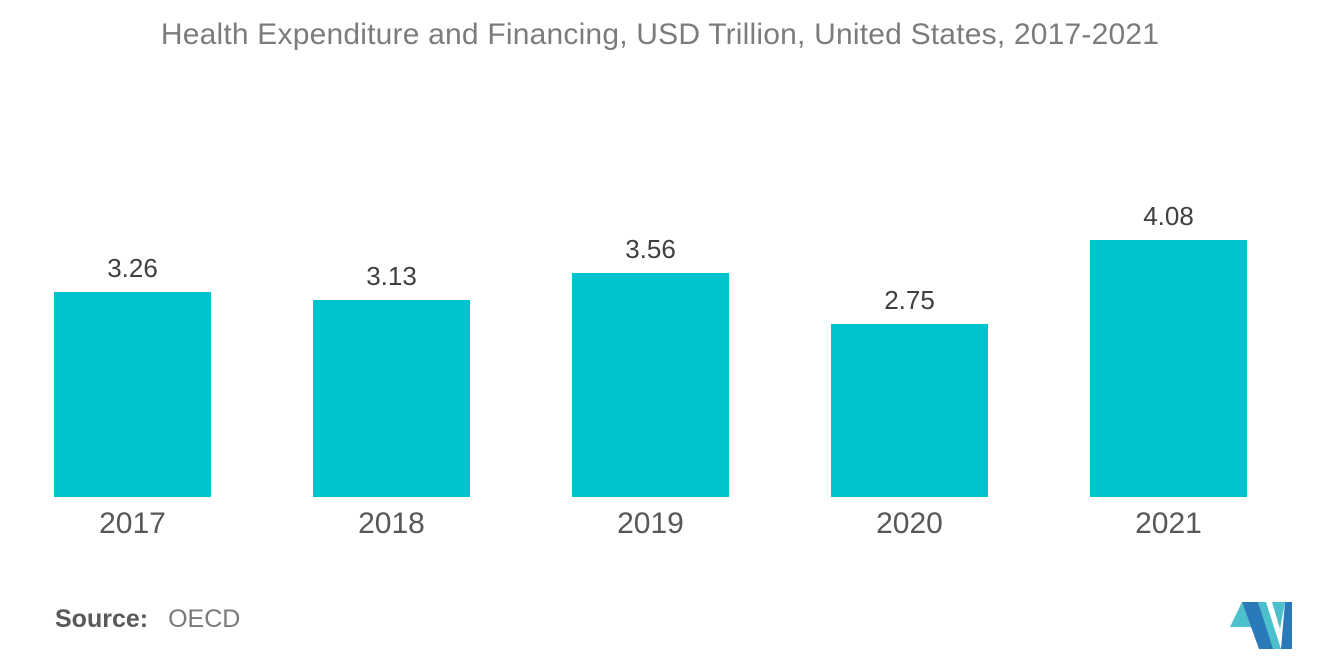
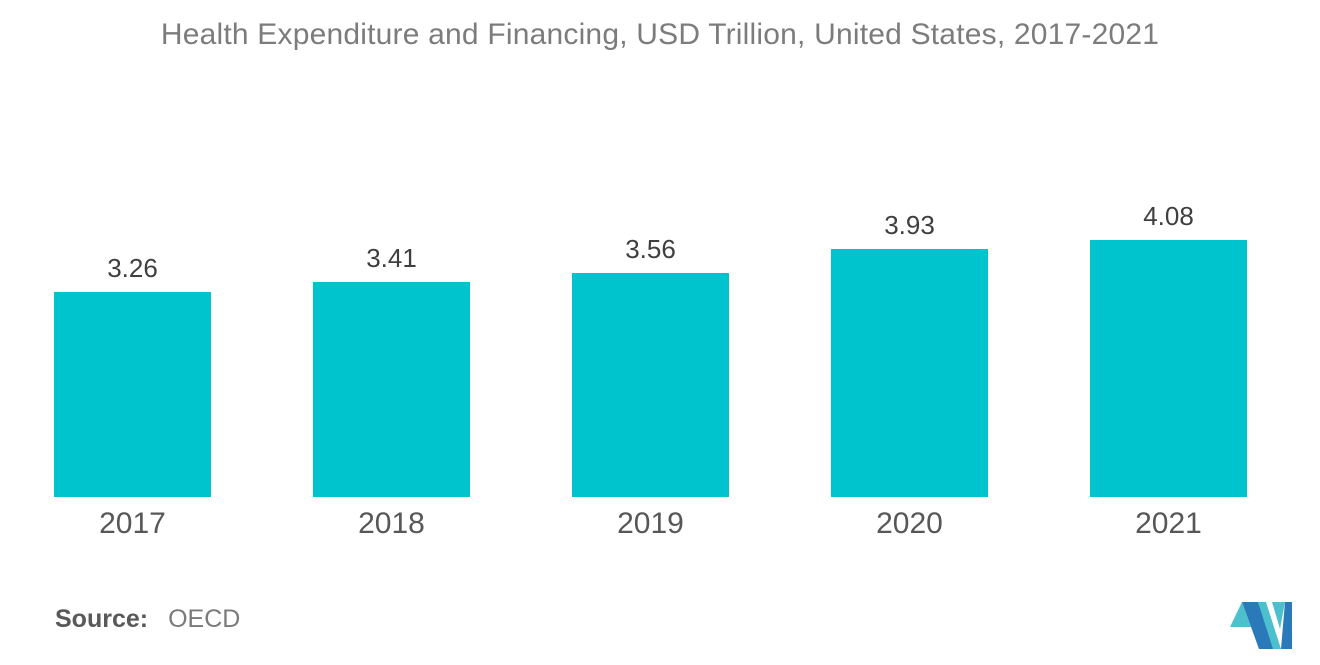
2018: 3.13 -> 3.41
2020: 2.75 -> 3.93
